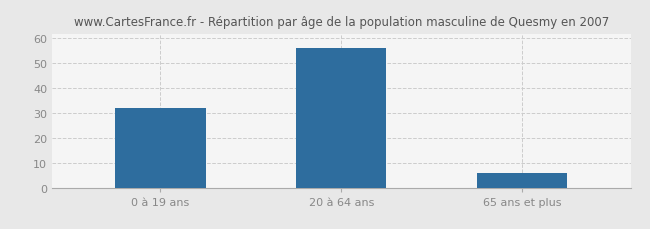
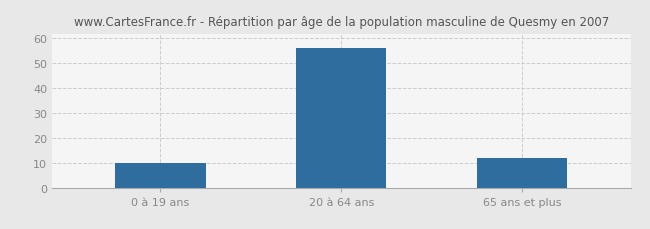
0 à 19 ans: 32 -> 10
65 ans et plus: 6 -> 12
